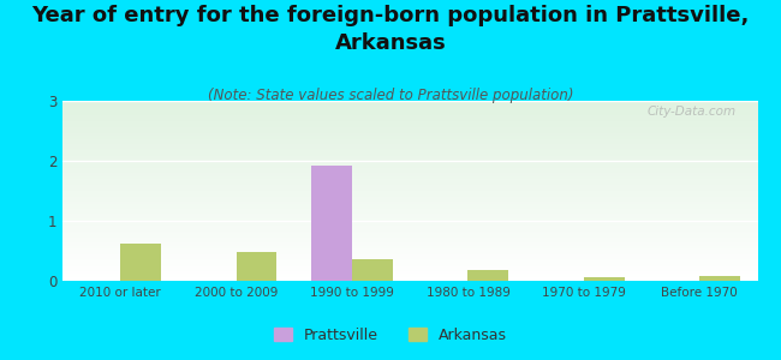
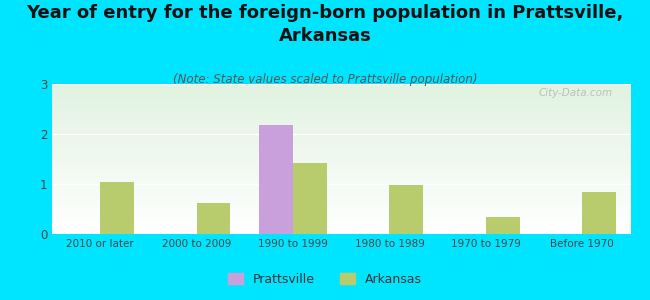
Arkansas/2010 or later: 0.62 -> 1.04
Arkansas/2000 to 2009: 0.48 -> 0.62
Prattsville/1990 to 1999: 1.93 -> 2.18
Arkansas/1990 to 1999: 0.37 -> 1.42
Arkansas/1980 to 1989: 0.18 -> 0.98
Arkansas/1970 to 1979: 0.07 -> 0.34
Arkansas/Before 1970: 0.08 -> 0.84
